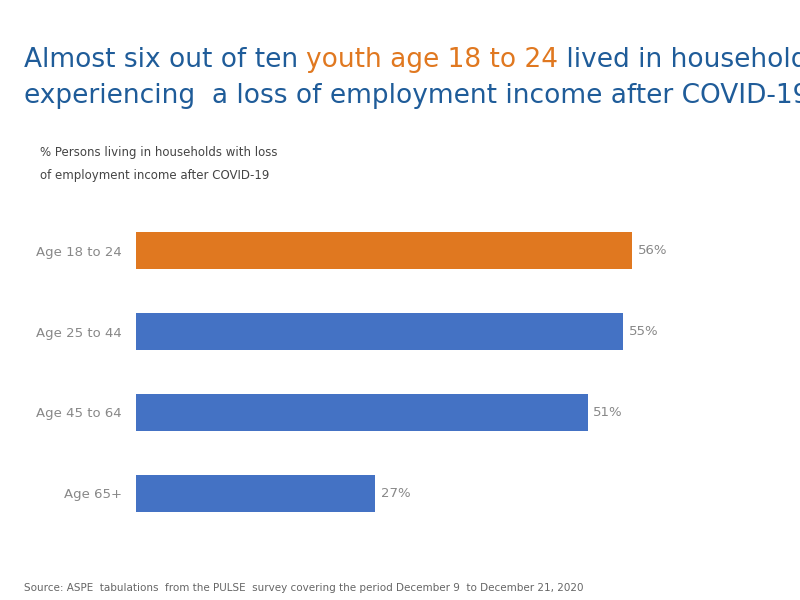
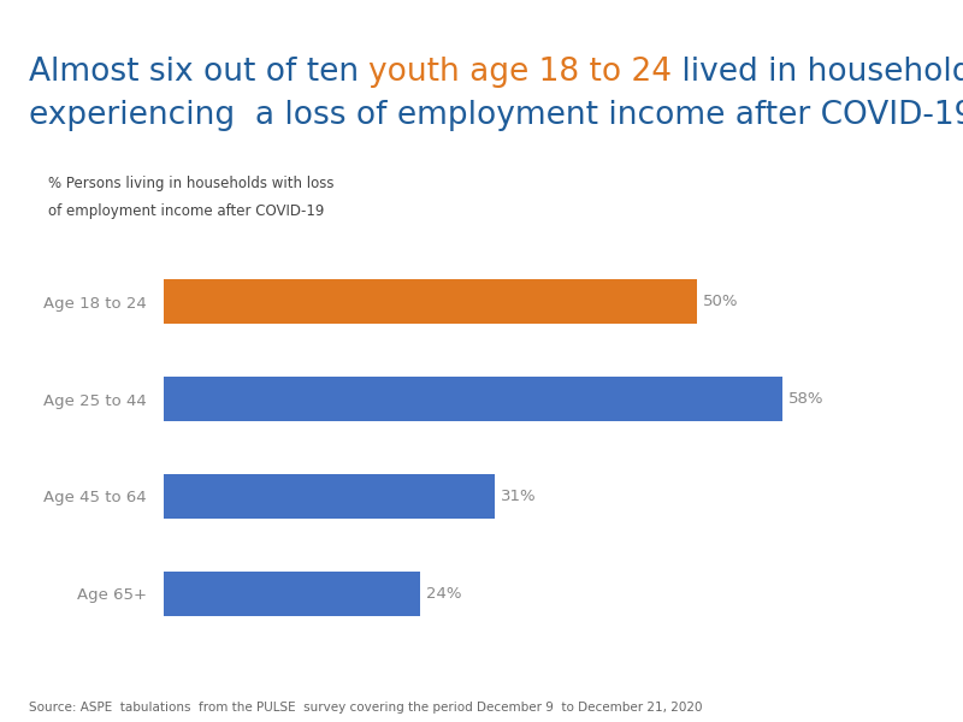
Age 18 to 24: 56% -> 50%
Age 25 to 44: 55% -> 58%
Age 45 to 64: 51% -> 31%
Age 65+: 27% -> 24%
